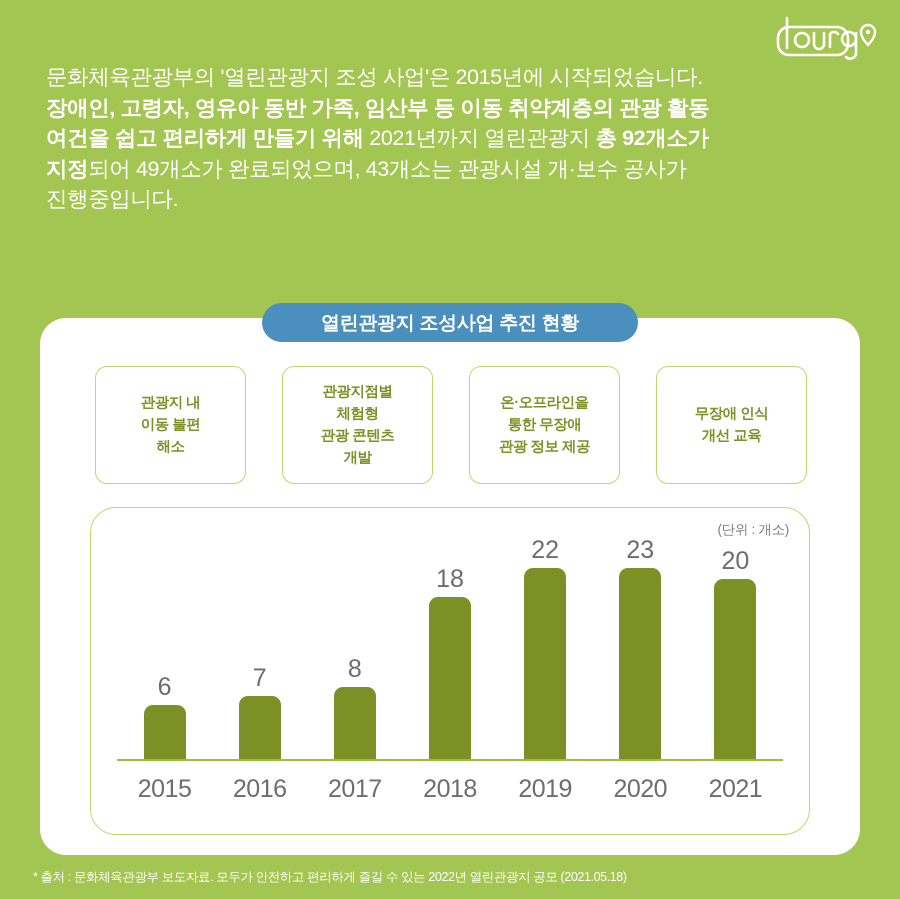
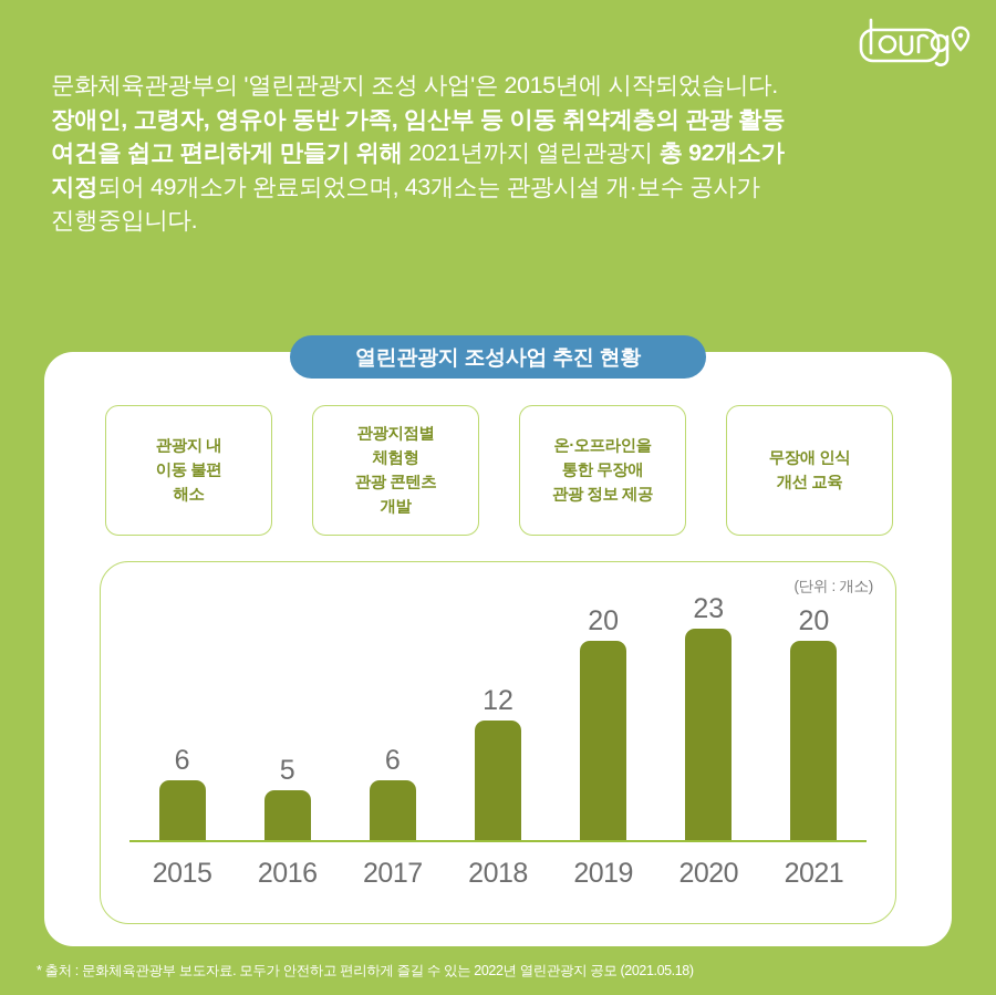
2016: 7 -> 5
2017: 8 -> 6
2018: 18 -> 12
2019: 22 -> 20
